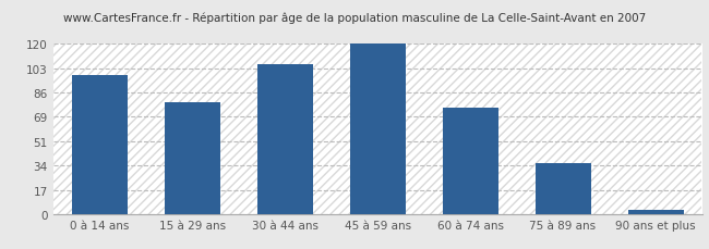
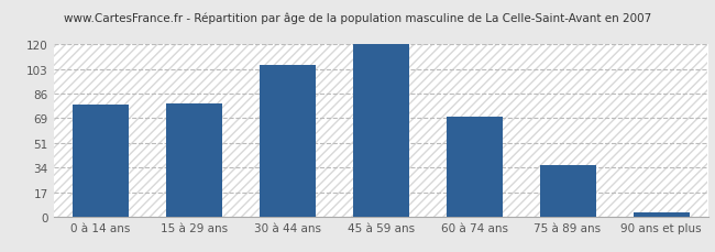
0 à 14 ans: 98 -> 78
60 à 74 ans: 75 -> 70
